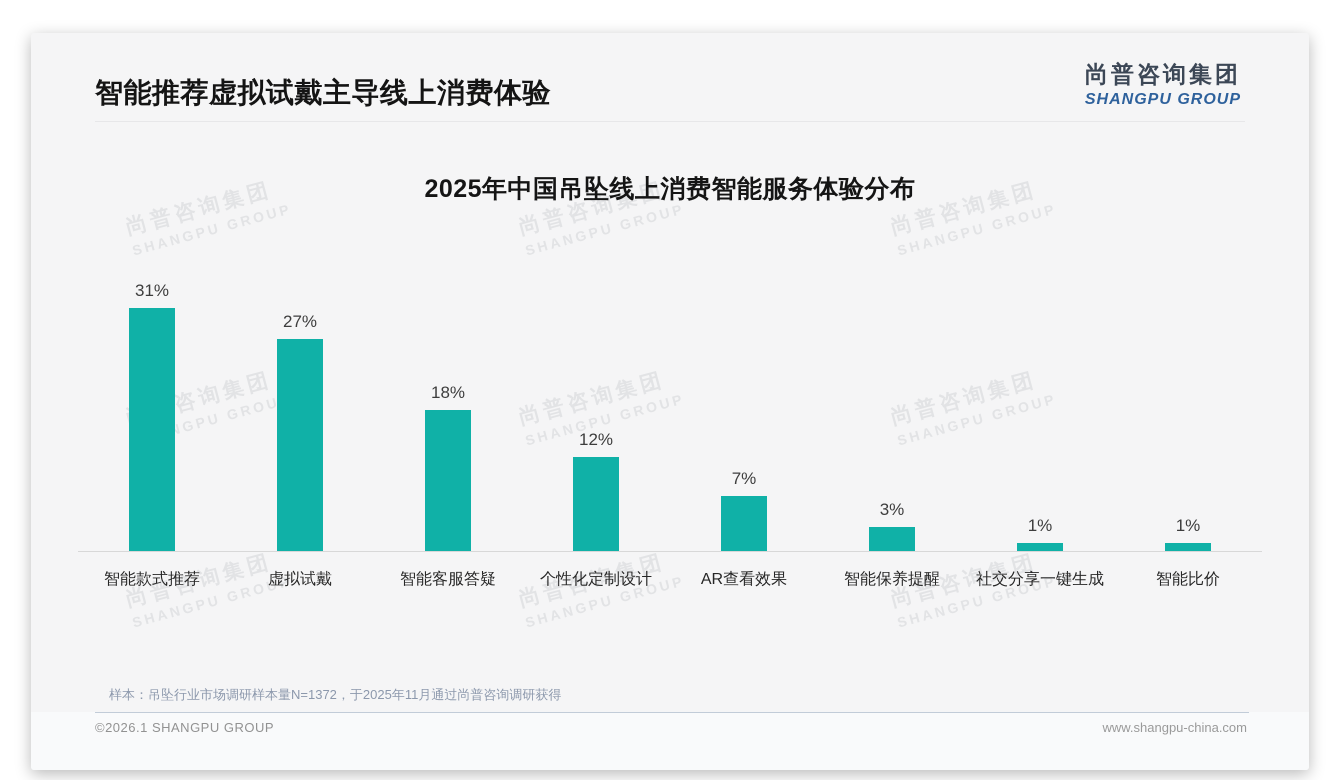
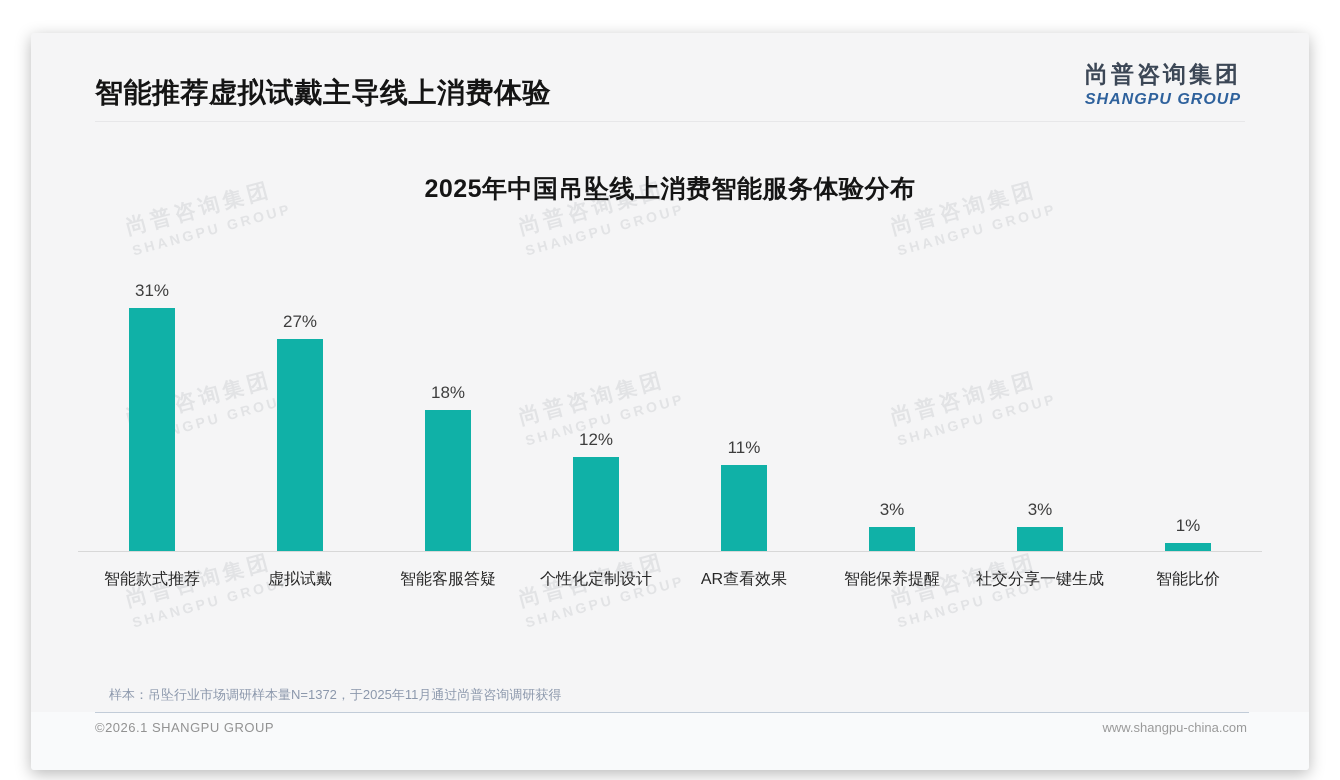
AR查看效果: 7% -> 11%
社交分享一键生成: 1% -> 3%
